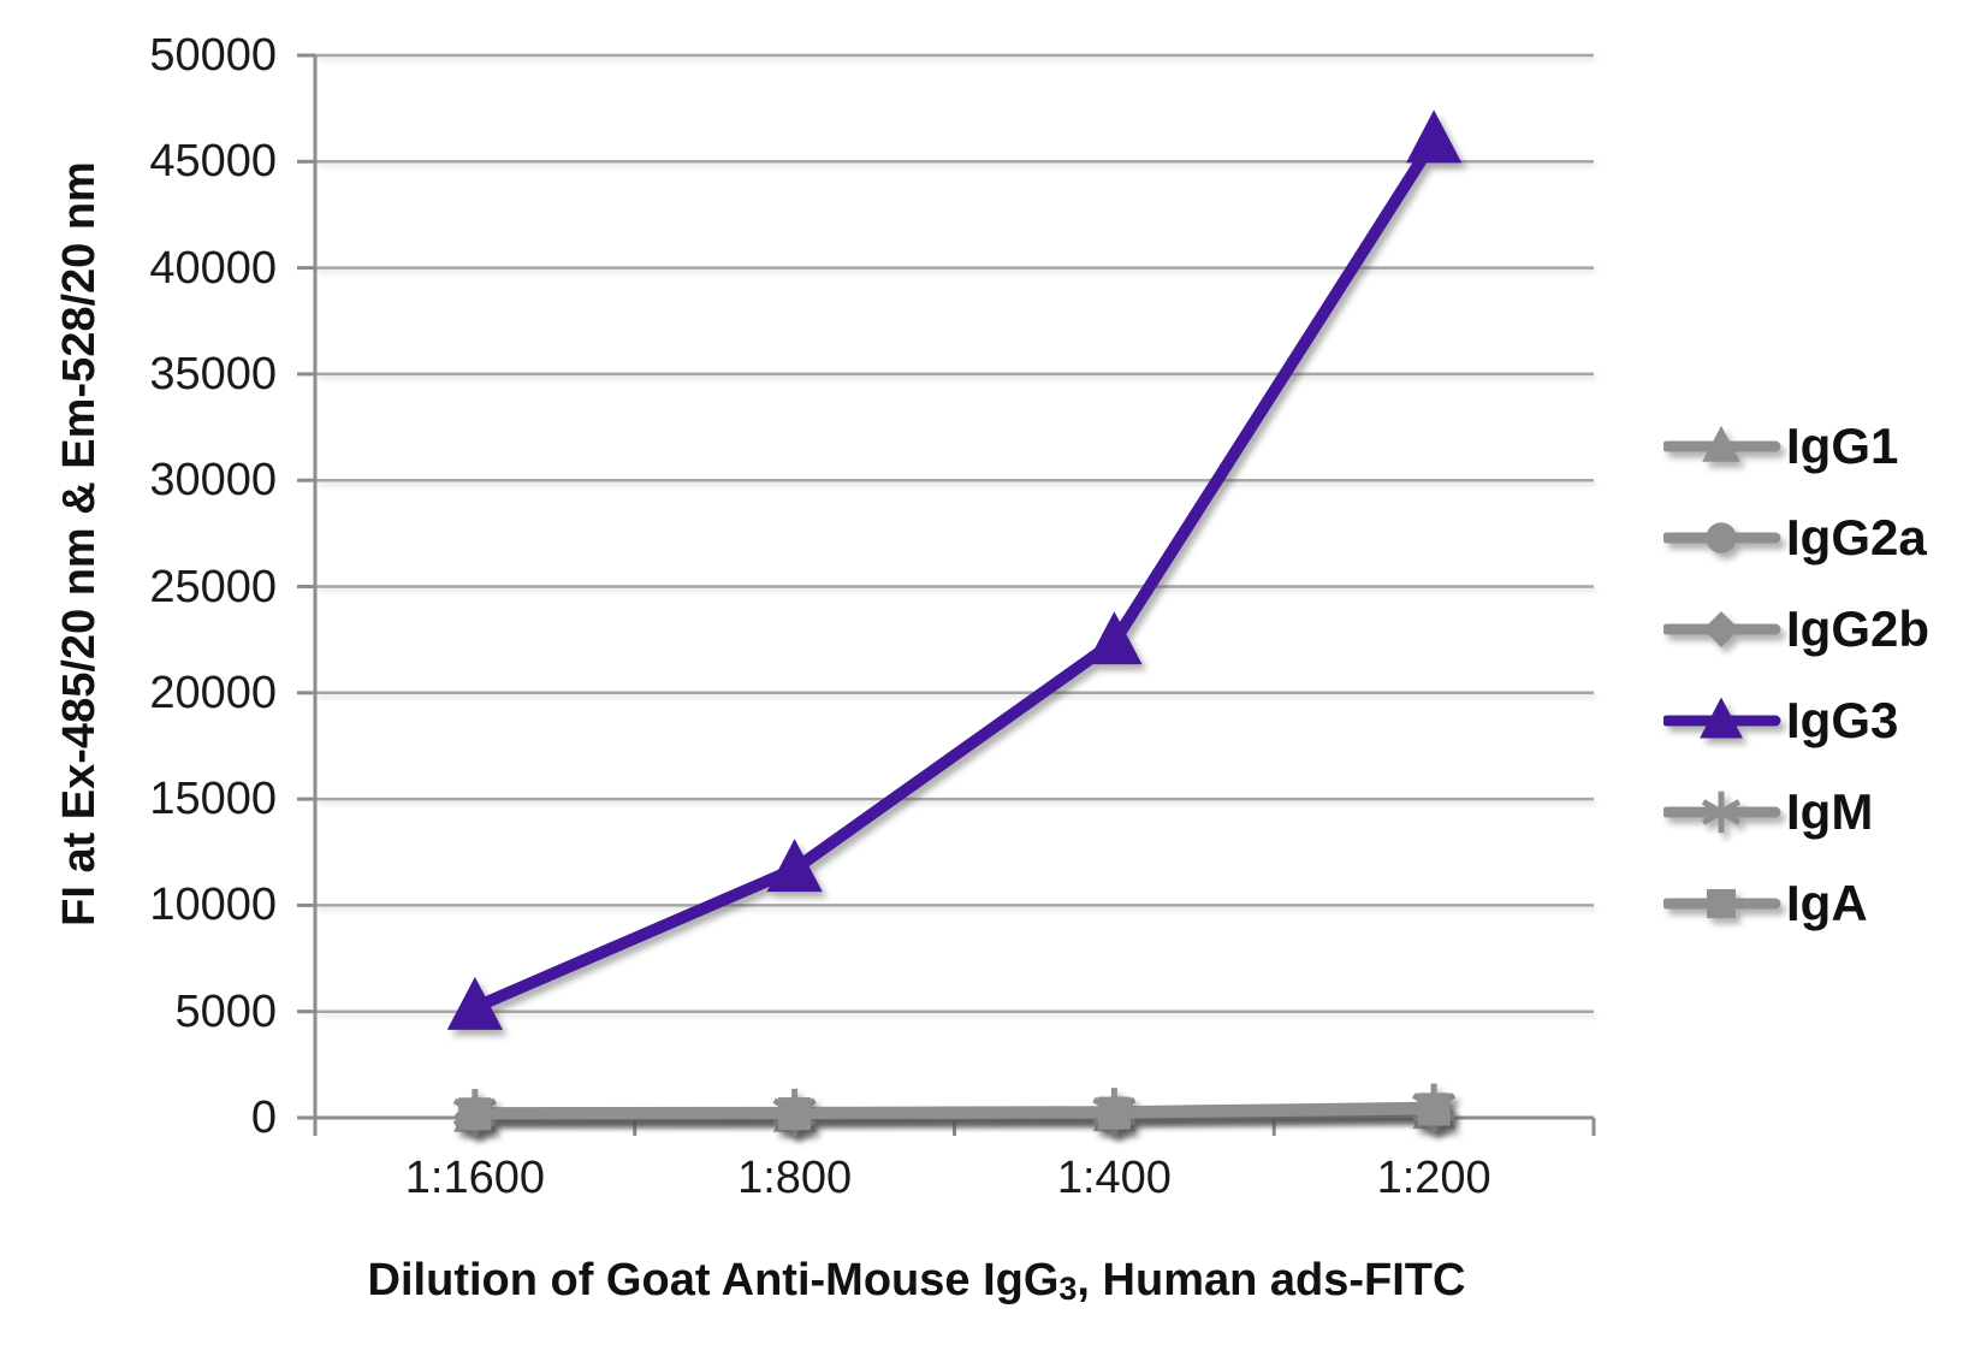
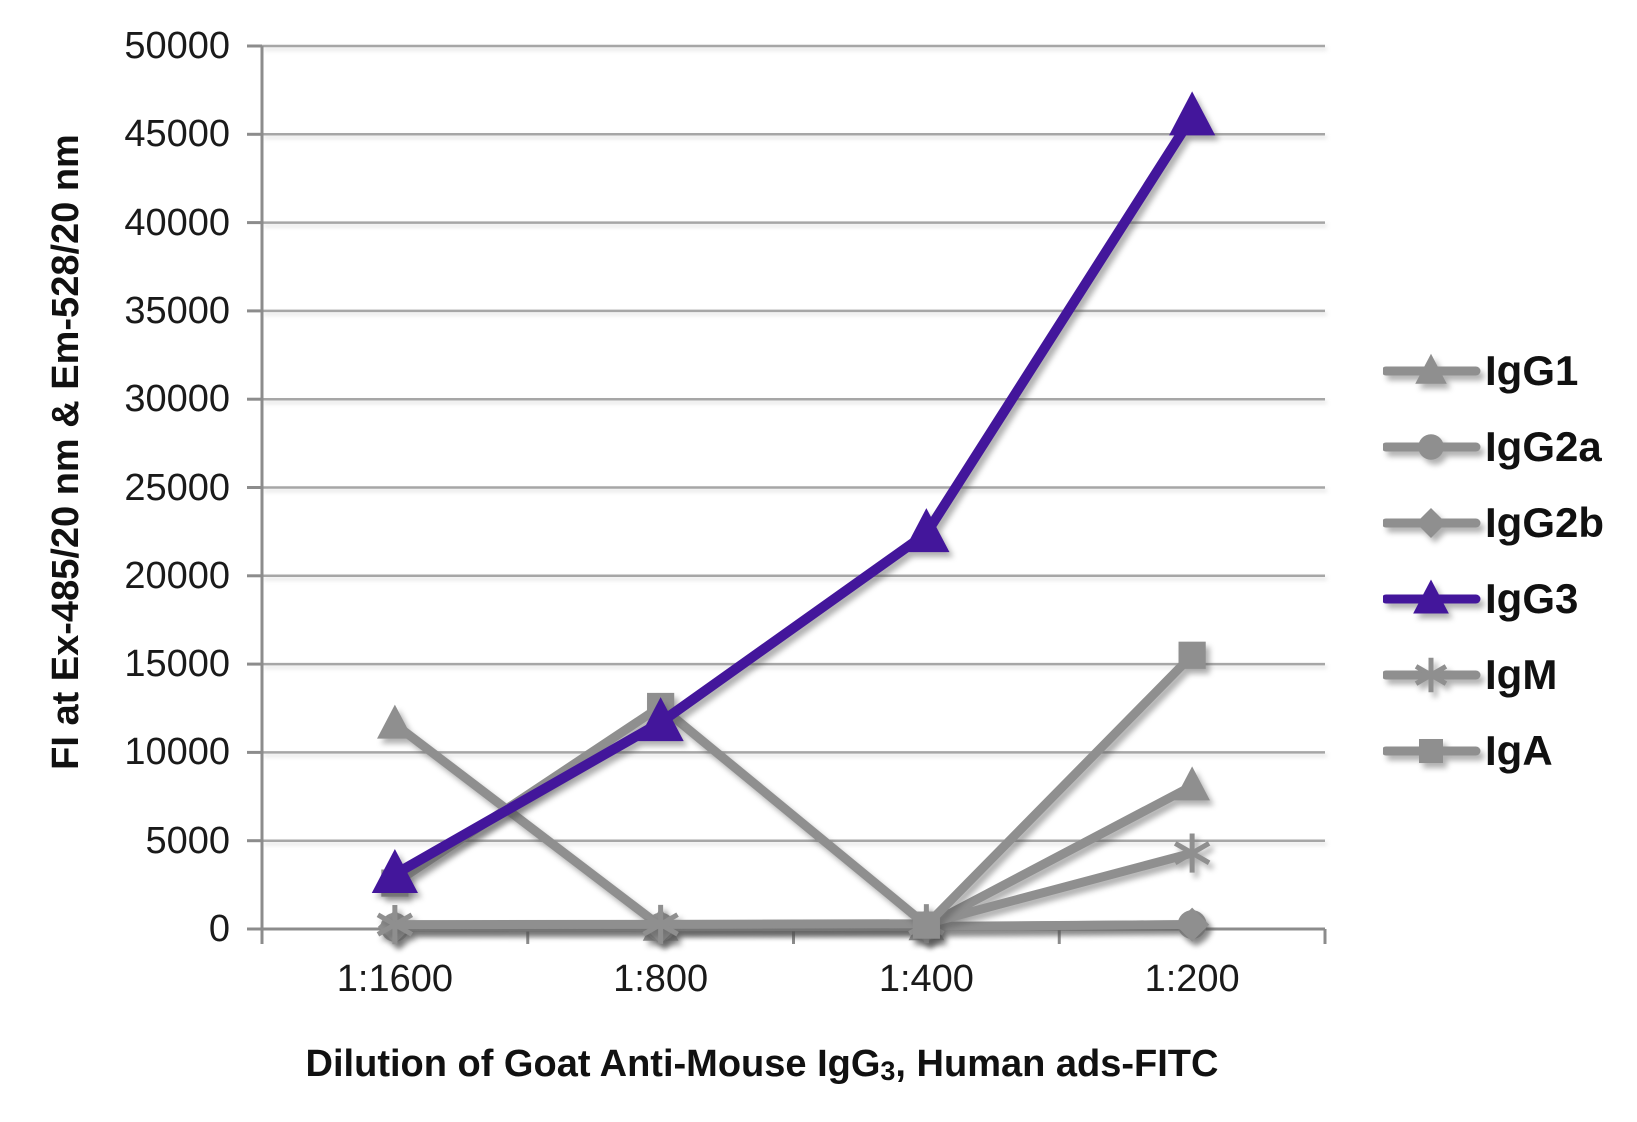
IgG1/1:1600: 200 -> 11600
IgG3/1:1600: 5200 -> 3100
IgA/1:1600: 200 -> 2600
IgA/1:800: 200 -> 12600
IgG1/1:200: 300 -> 8100
IgM/1:200: 500 -> 4300
IgA/1:200: 400 -> 15500
